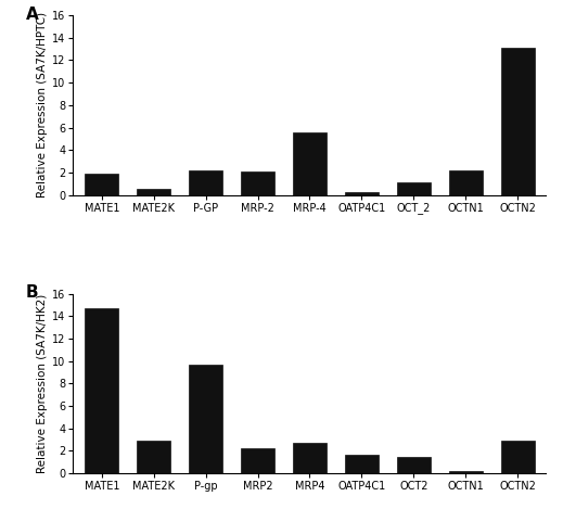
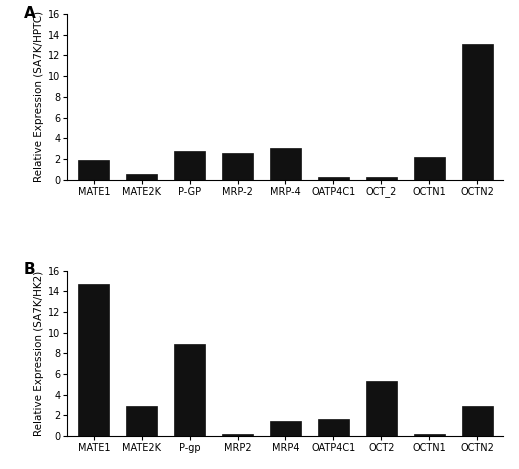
P-GP: 2.2 -> 2.8
MRP-2: 2.1 -> 2.6
MRP-4: 5.6 -> 3.1
OCT_2: 1.1 -> 0.3
P-gp: 9.7 -> 8.9
MRP2: 2.2 -> 0.2
MRP4: 2.7 -> 1.4
OCT2: 1.5 -> 5.3
